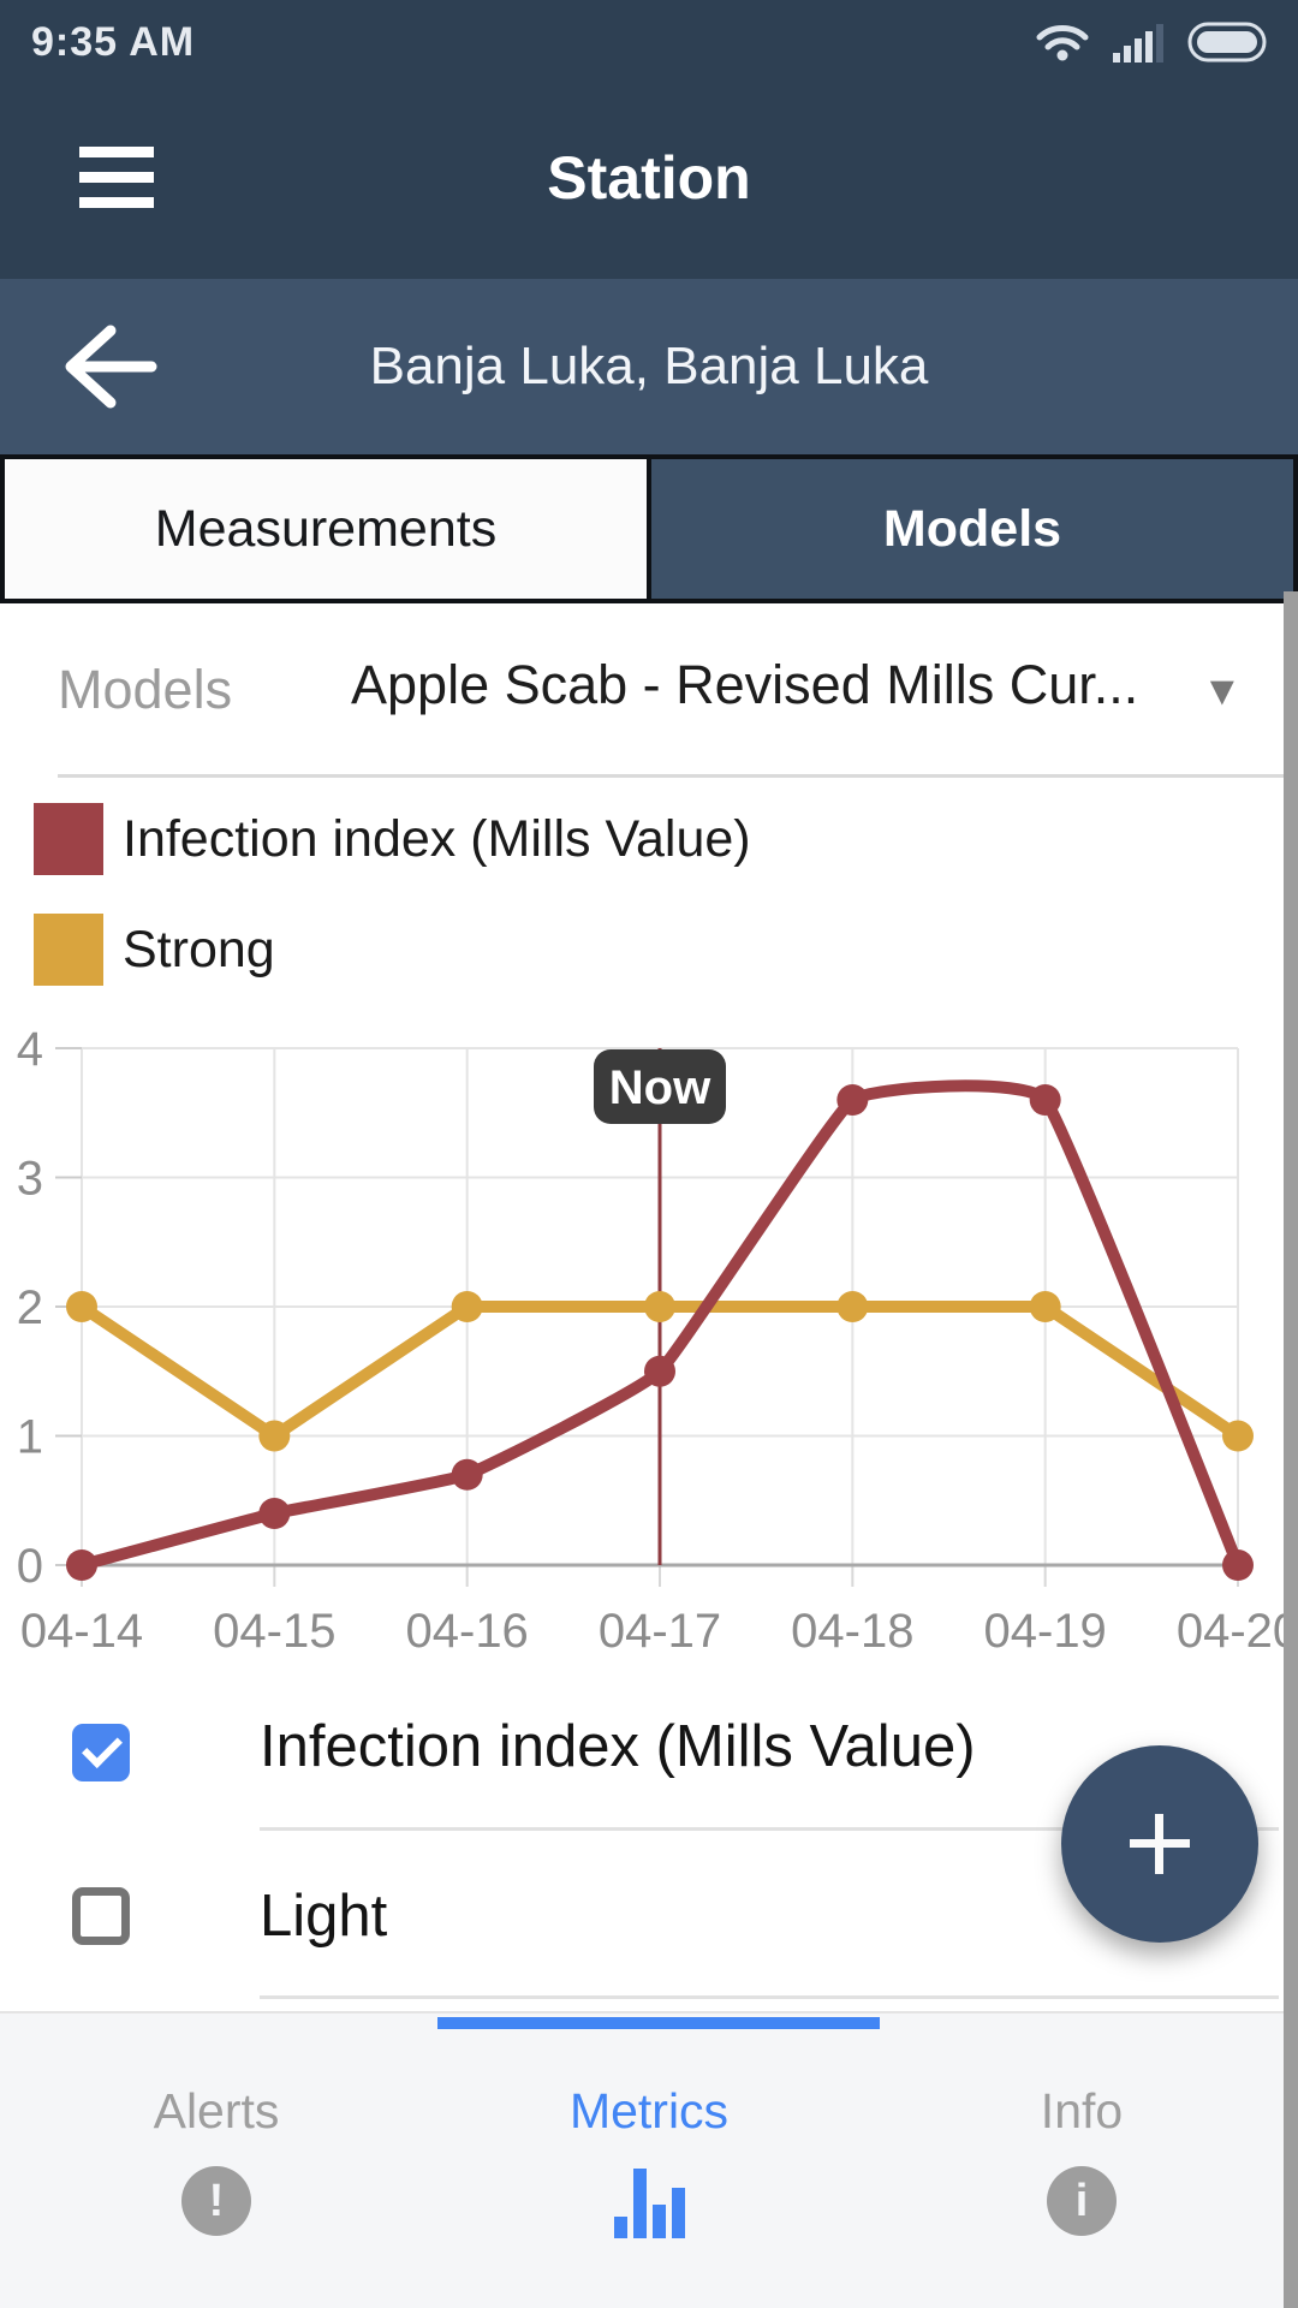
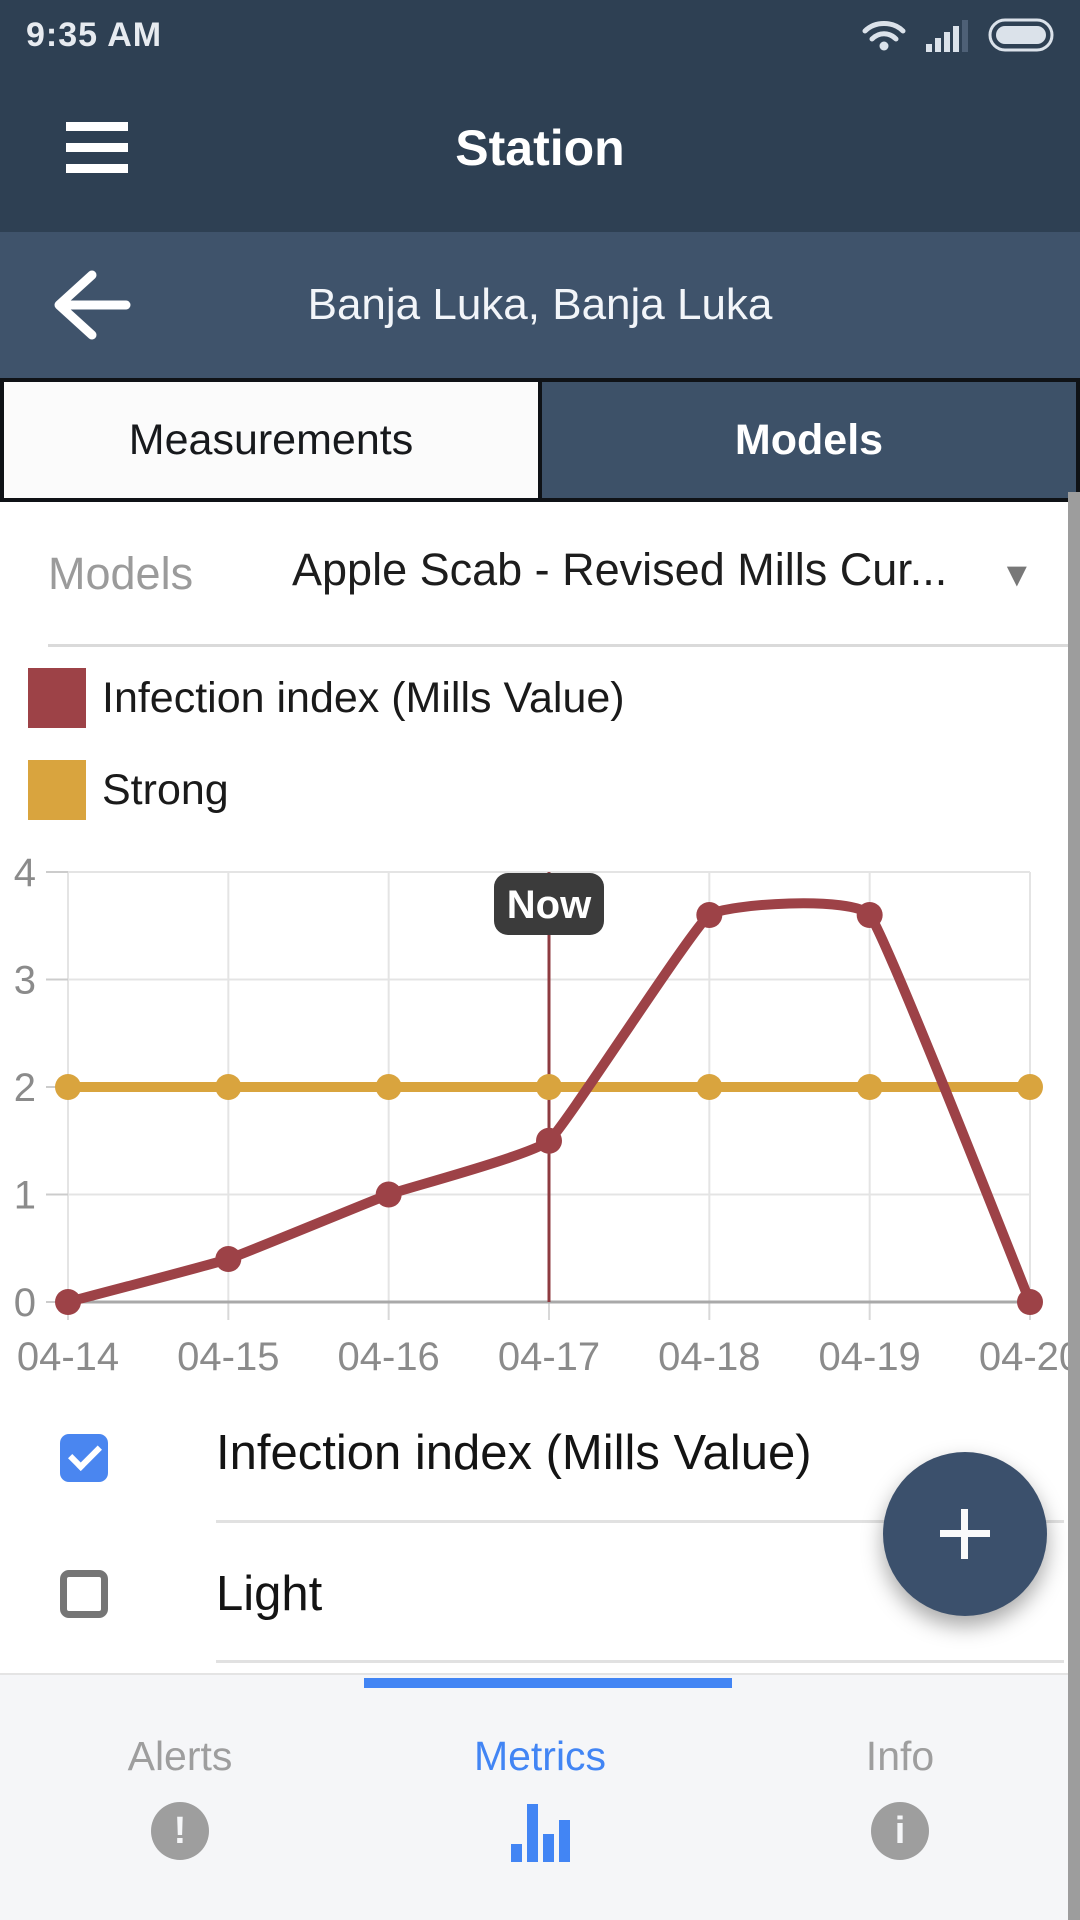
Strong/04-15: 1 -> 2
Infection index (Mills Value)/04-16: 0.7 -> 1.0
Strong/04-20: 1 -> 2
